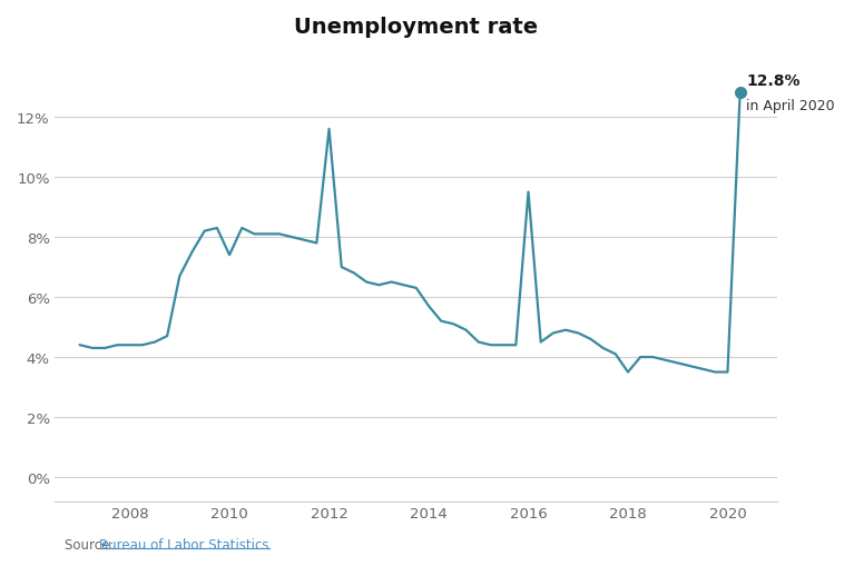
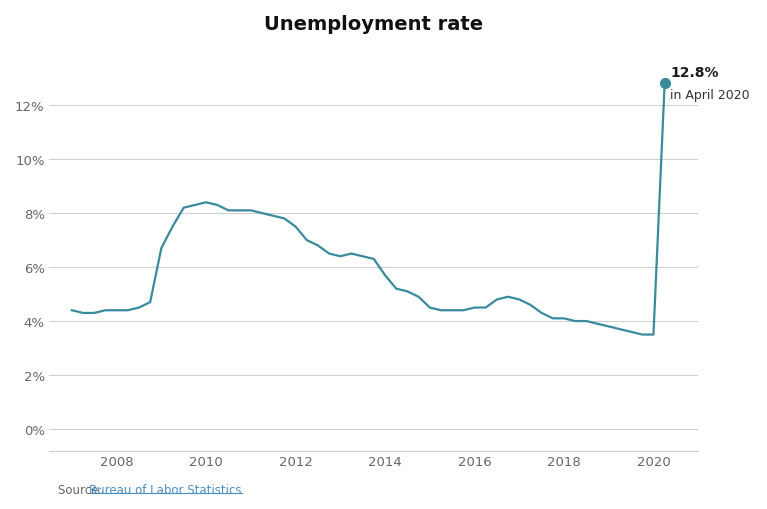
2010: 7.4% -> 8.4%
2012: 11.6% -> 7.5%
2016: 9.5% -> 4.5%
2018: 3.5% -> 4.1%
